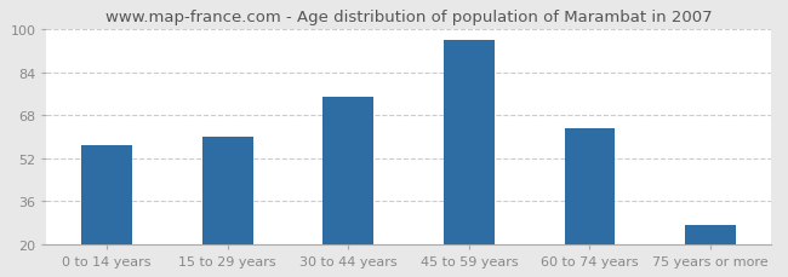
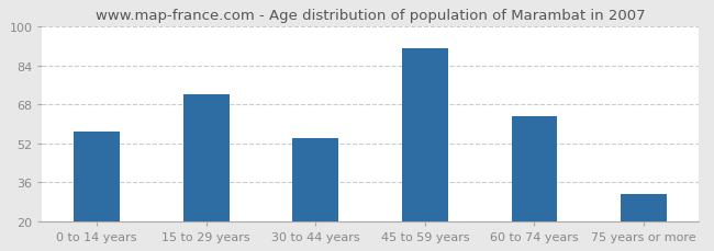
15 to 29 years: 60 -> 72
30 to 44 years: 75 -> 54
45 to 59 years: 96 -> 91
75 years or more: 27 -> 31
